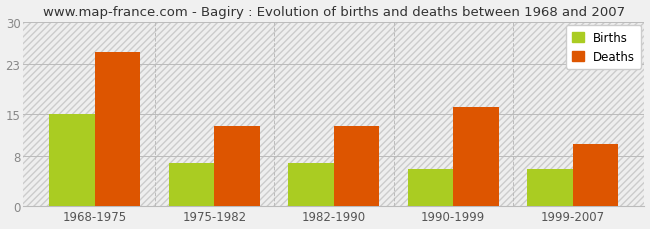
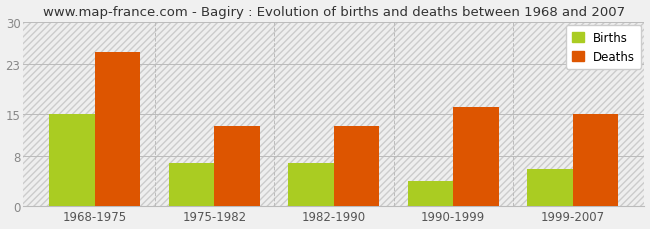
Births/1990-1999: 6 -> 4
Deaths/1999-2007: 10 -> 15
